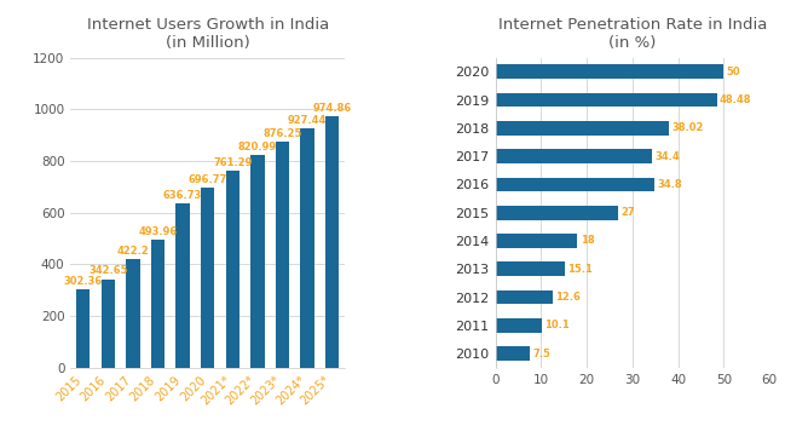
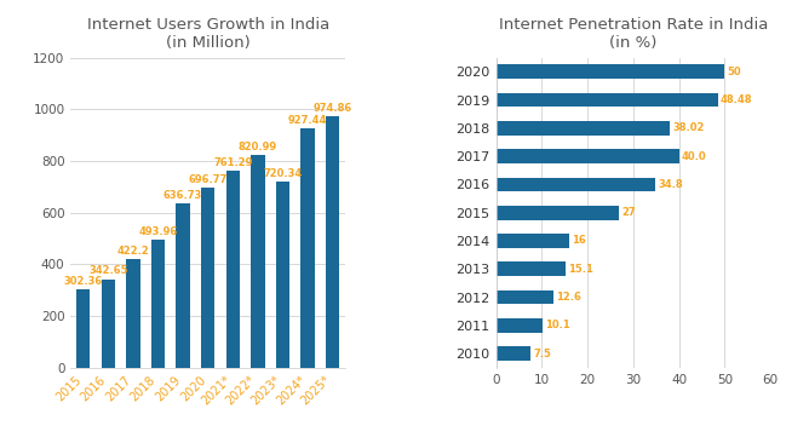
Internet Users Growth in India (in Million)/2023*: 876.25 -> 720.34
Internet Penetration Rate in India (in %)/2017: 34.4 -> 40.0
Internet Penetration Rate in India (in %)/2014: 18 -> 16
